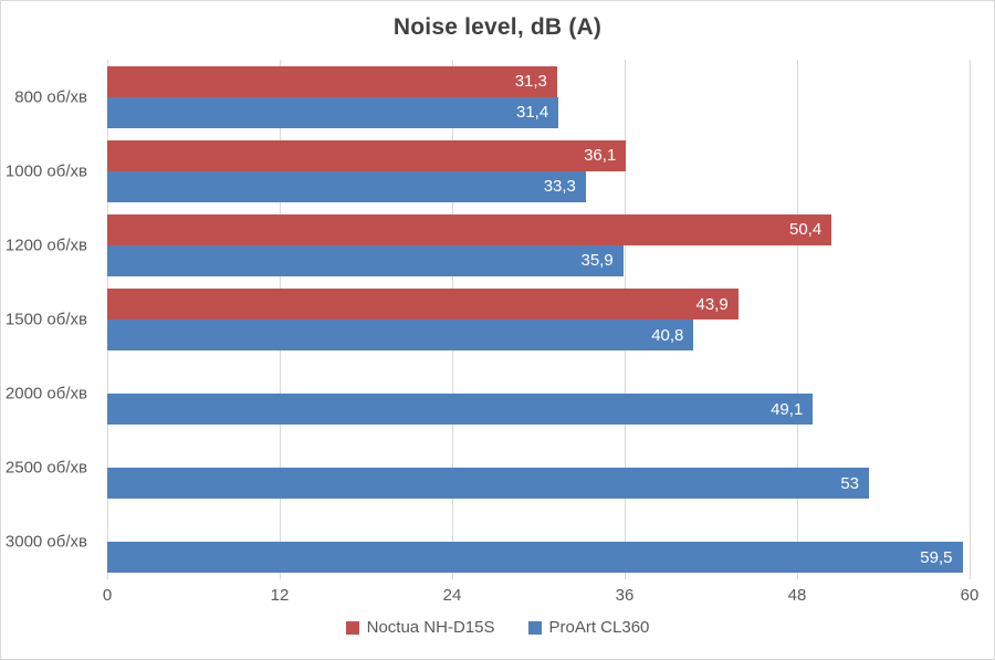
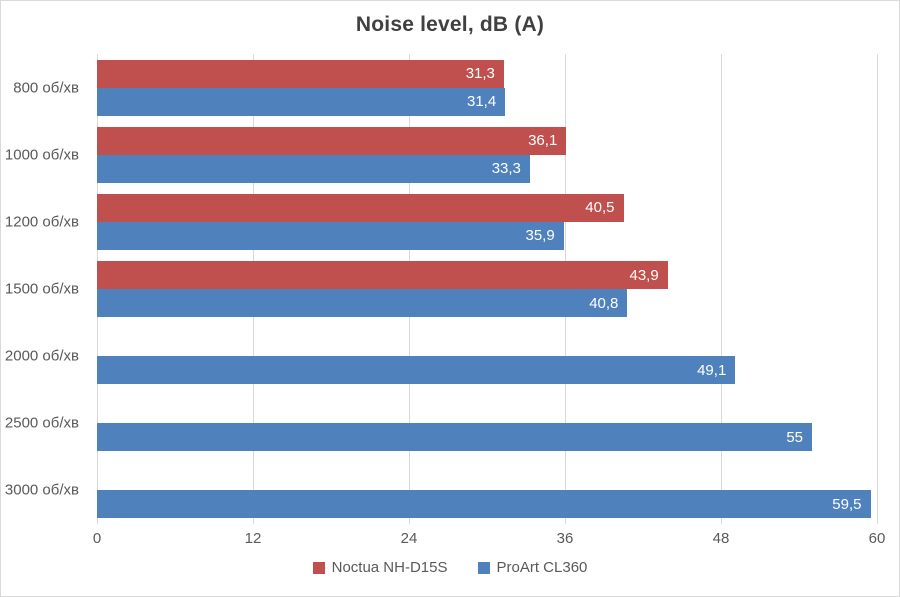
Noctua NH-D15S/1200 об/хв: 50,4 -> 40,5
ProArt CL360/2500 об/хв: 53 -> 55
